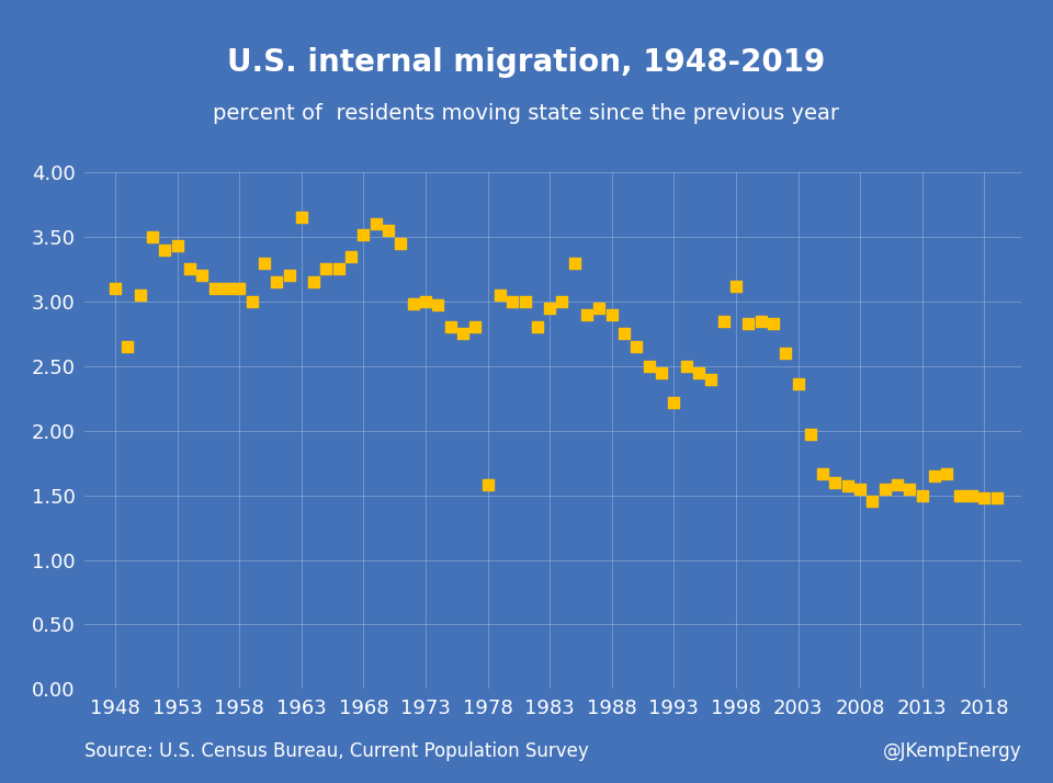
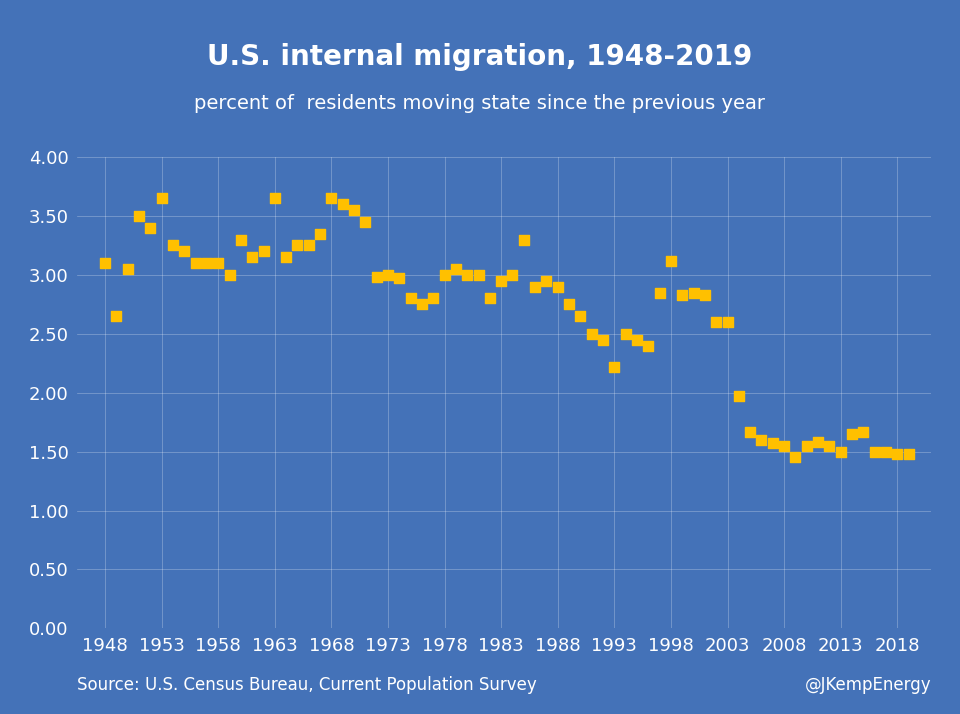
1953: 3.43 -> 3.65
1968: 3.52 -> 3.65
1978: 1.58 -> 3.00
2003: 2.36 -> 2.60
